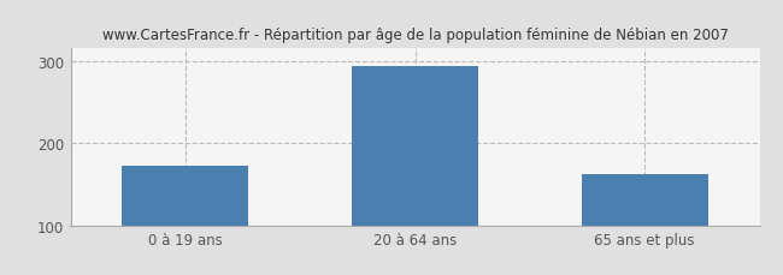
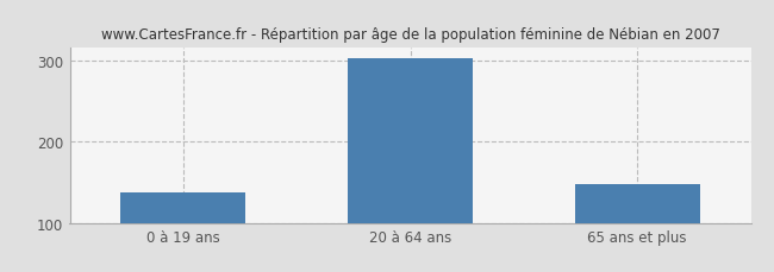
0 à 19 ans: 172 -> 138
20 à 64 ans: 294 -> 302
65 ans et plus: 162 -> 148
